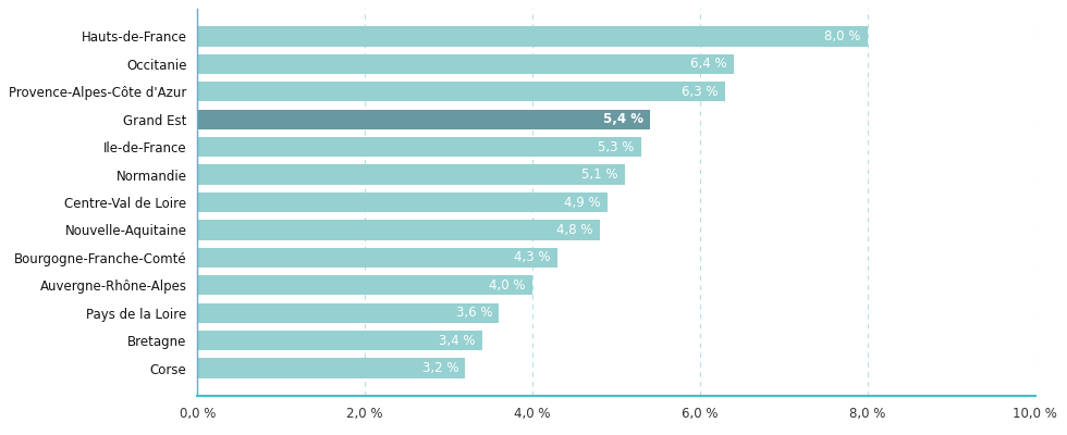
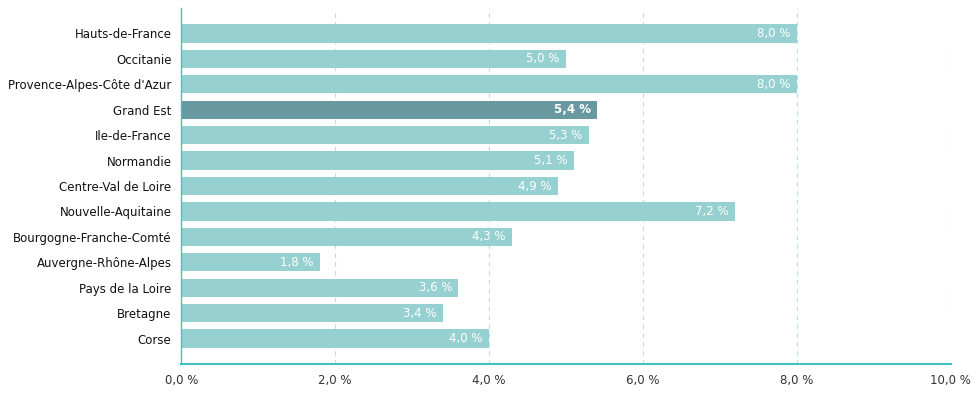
Occitanie: 6,4 -> 5,0
Provence-Alpes-Côte d'Azur: 6,3 -> 8,0
Nouvelle-Aquitaine: 4,8 -> 7,2
Auvergne-Rhône-Alpes: 4,0 -> 1,8
Corse: 3,2 -> 4,0
